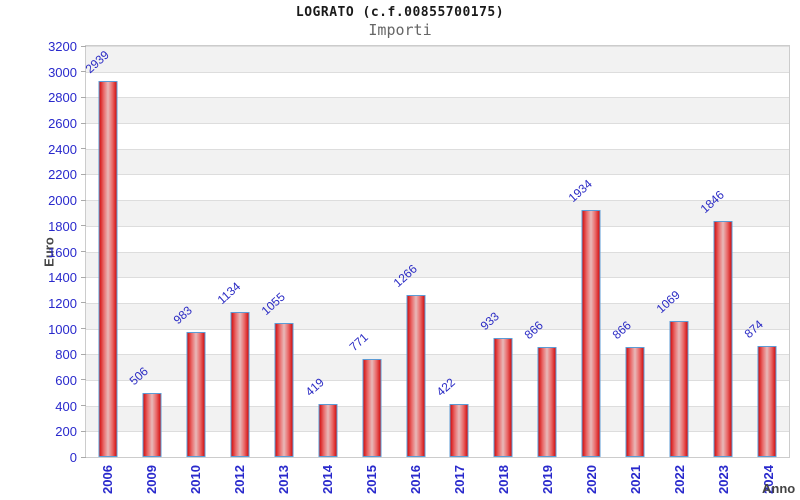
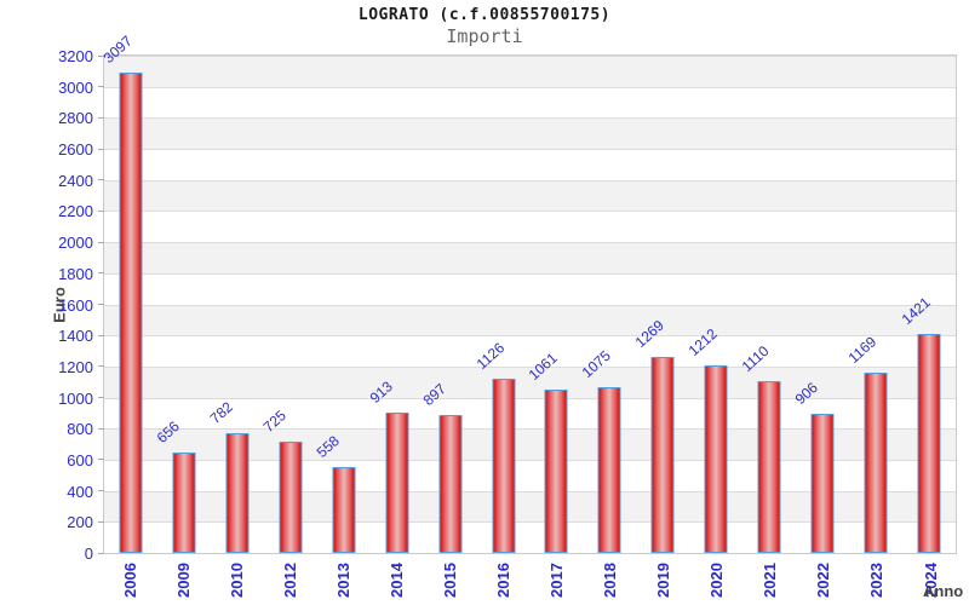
2006: 2939 -> 3097
2009: 506 -> 656
2010: 983 -> 782
2012: 1134 -> 725
2013: 1055 -> 558
2014: 419 -> 913
2015: 771 -> 897
2016: 1266 -> 1126
2017: 422 -> 1061
2018: 933 -> 1075
2019: 866 -> 1269
2020: 1934 -> 1212
2021: 866 -> 1110
2022: 1069 -> 906
2023: 1846 -> 1169
2024: 874 -> 1421
